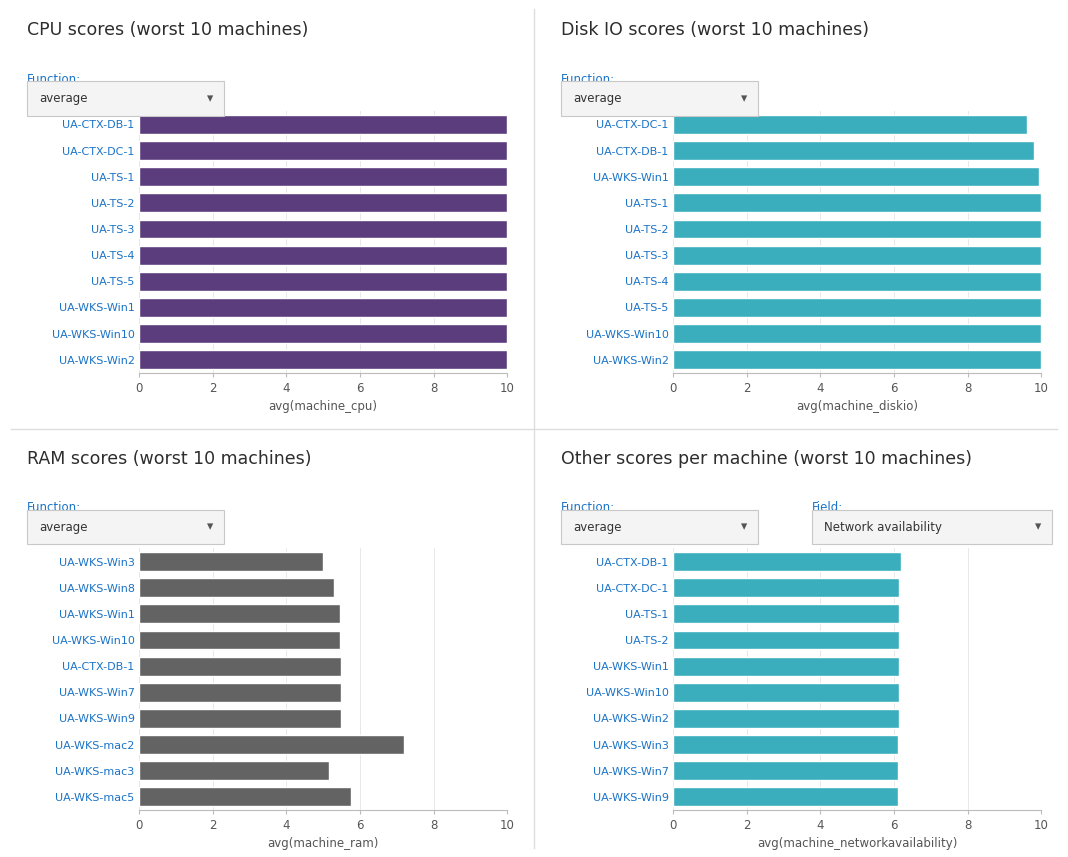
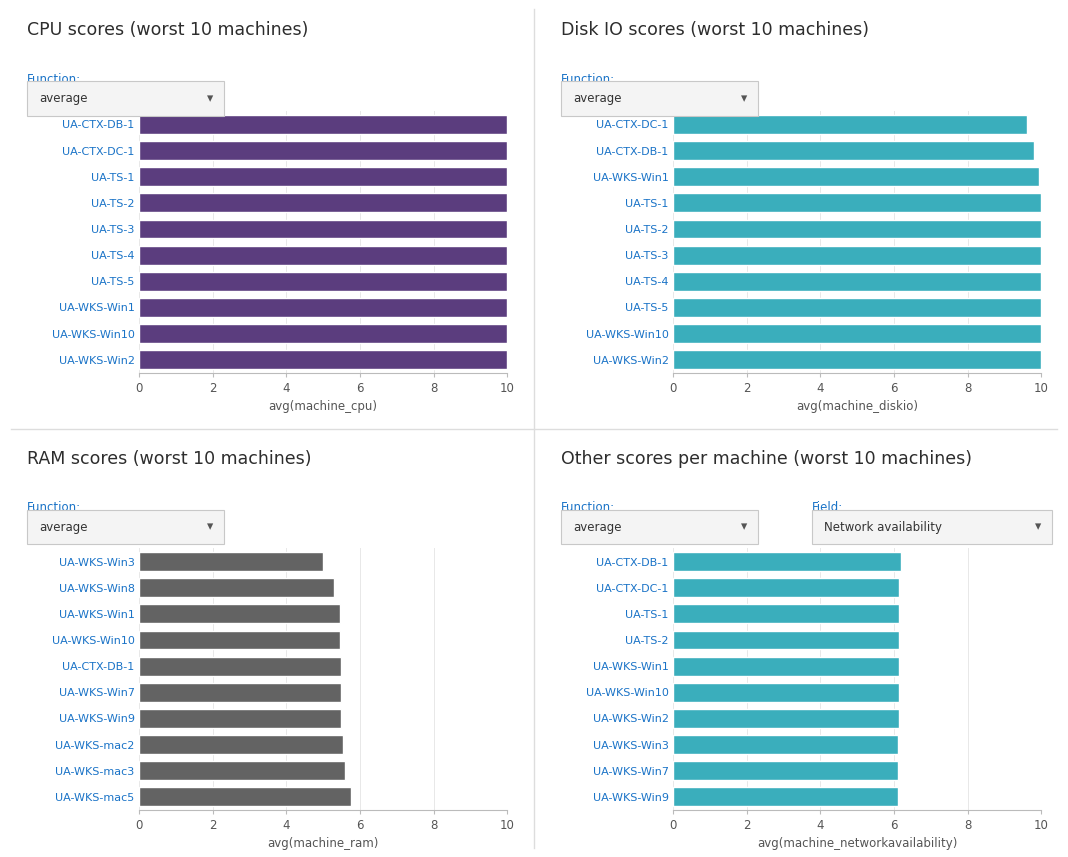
UA-WKS-mac2: 7.20 -> 5.55
UA-WKS-mac3: 5.15 -> 5.60
